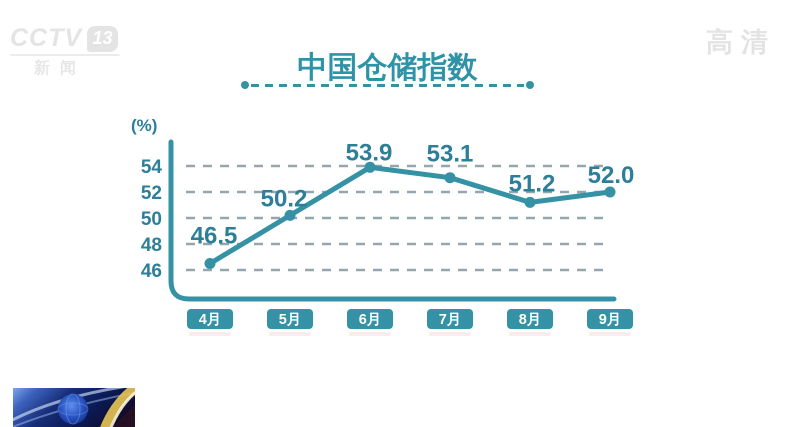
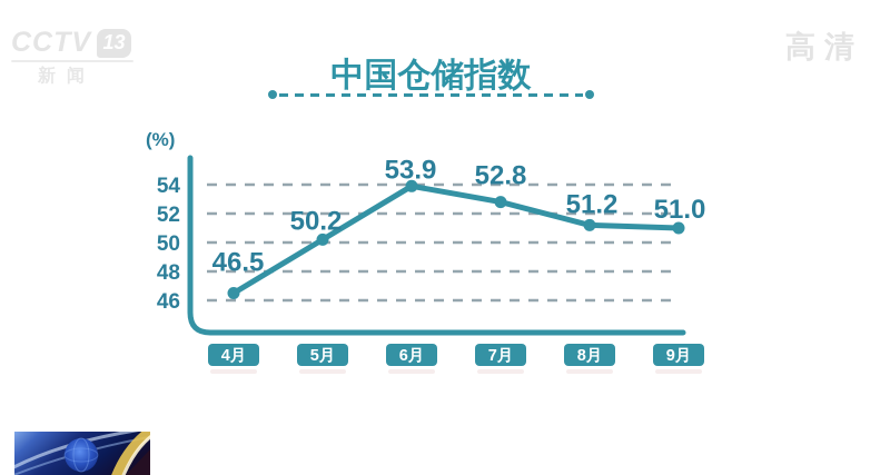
7月: 53.1 -> 52.8
9月: 52.0 -> 51.0
